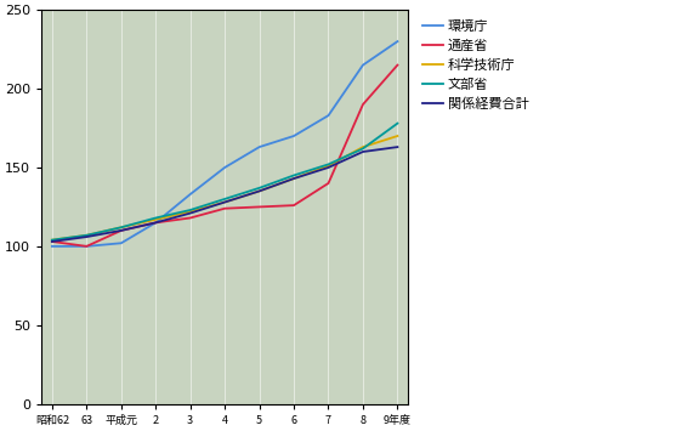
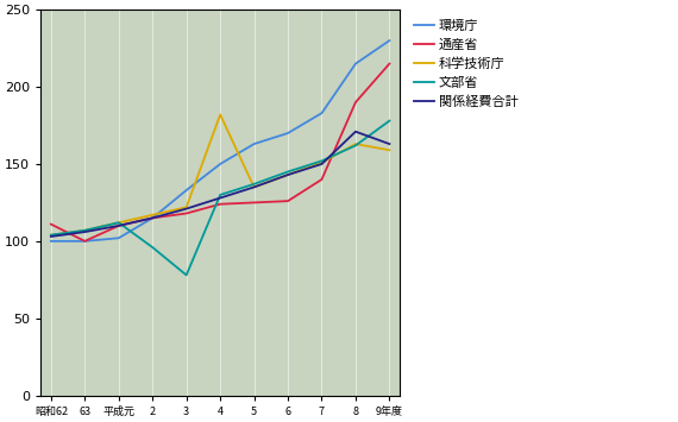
通産省/昭和62: 103 -> 111
文部省/2: 118 -> 96
文部省/3: 123 -> 78
科学技術庁/4: 128 -> 182
関係経費合計/8: 160 -> 171
科学技術庁/9年度: 170 -> 159
